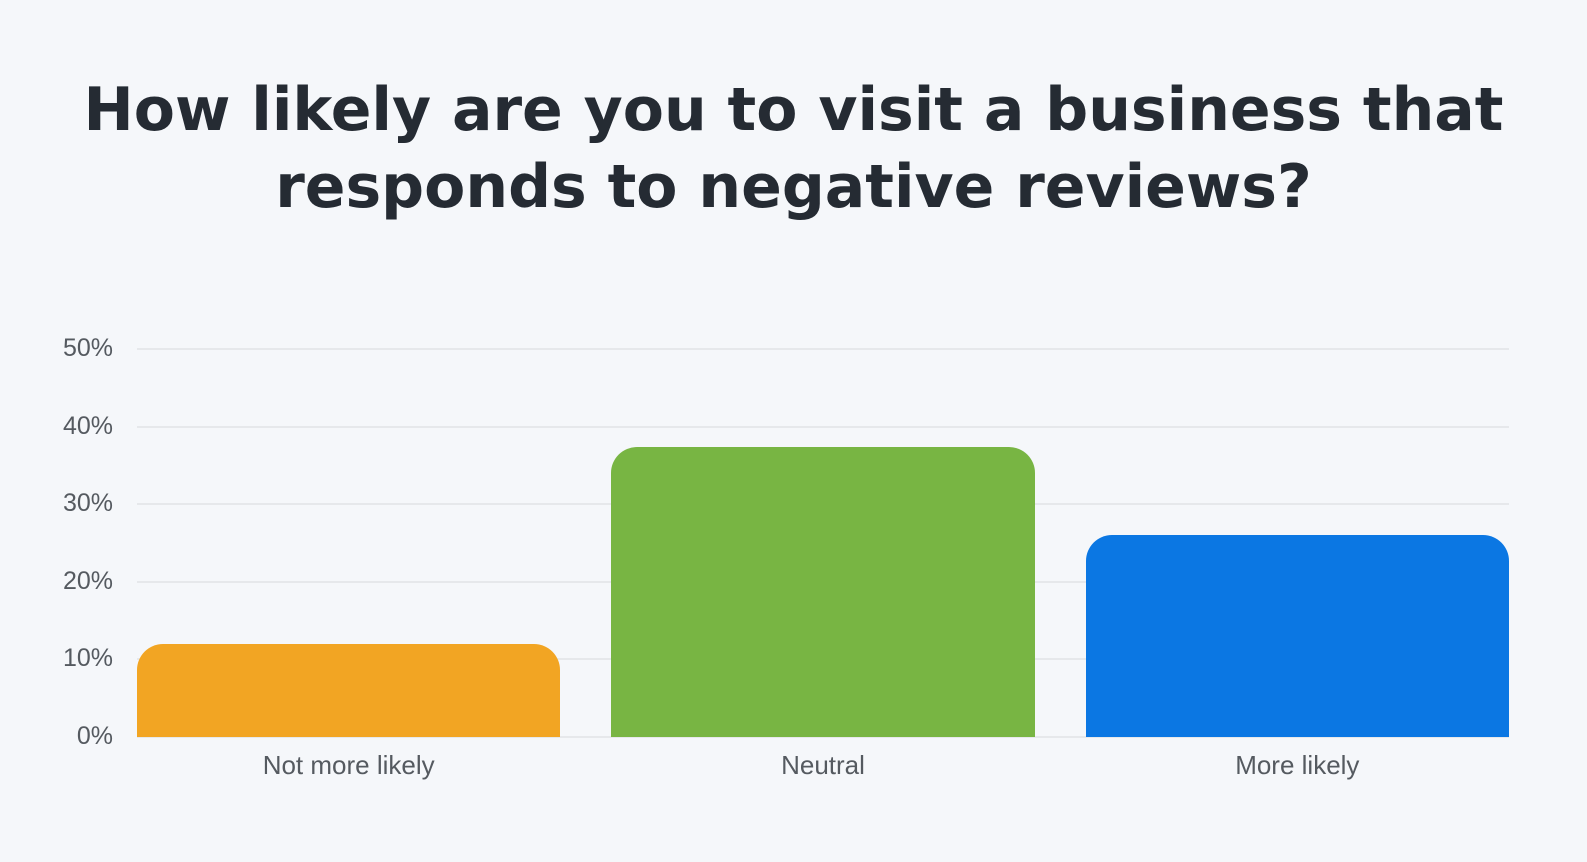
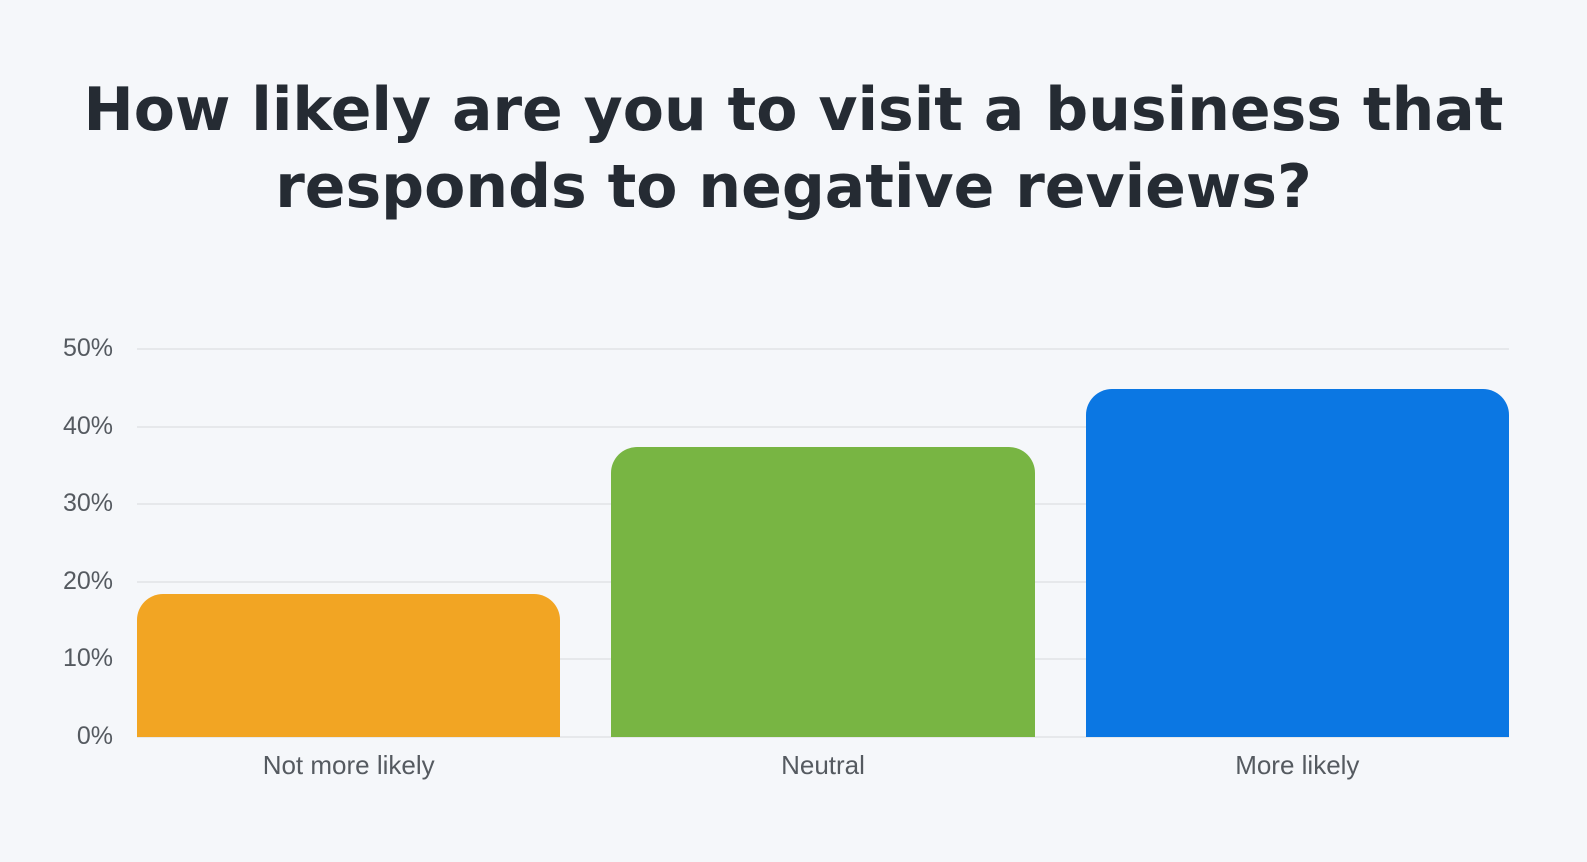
Not more likely: 12% -> 18%
More likely: 26% -> 45%
